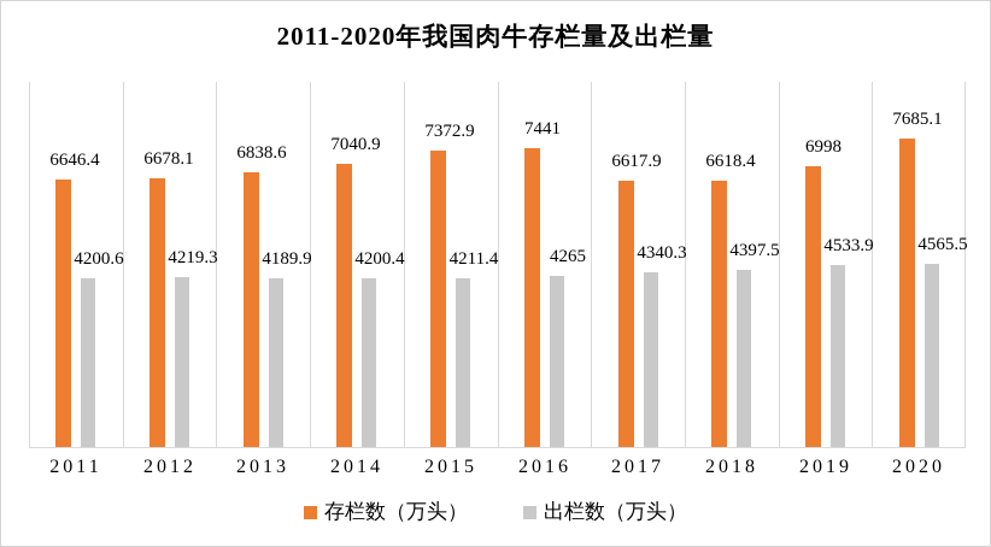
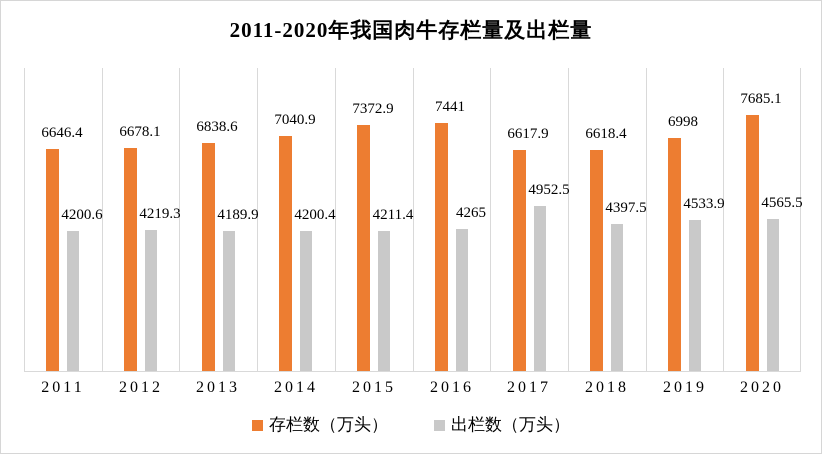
出栏数（万头）/2017: 4340.3 -> 4952.5
